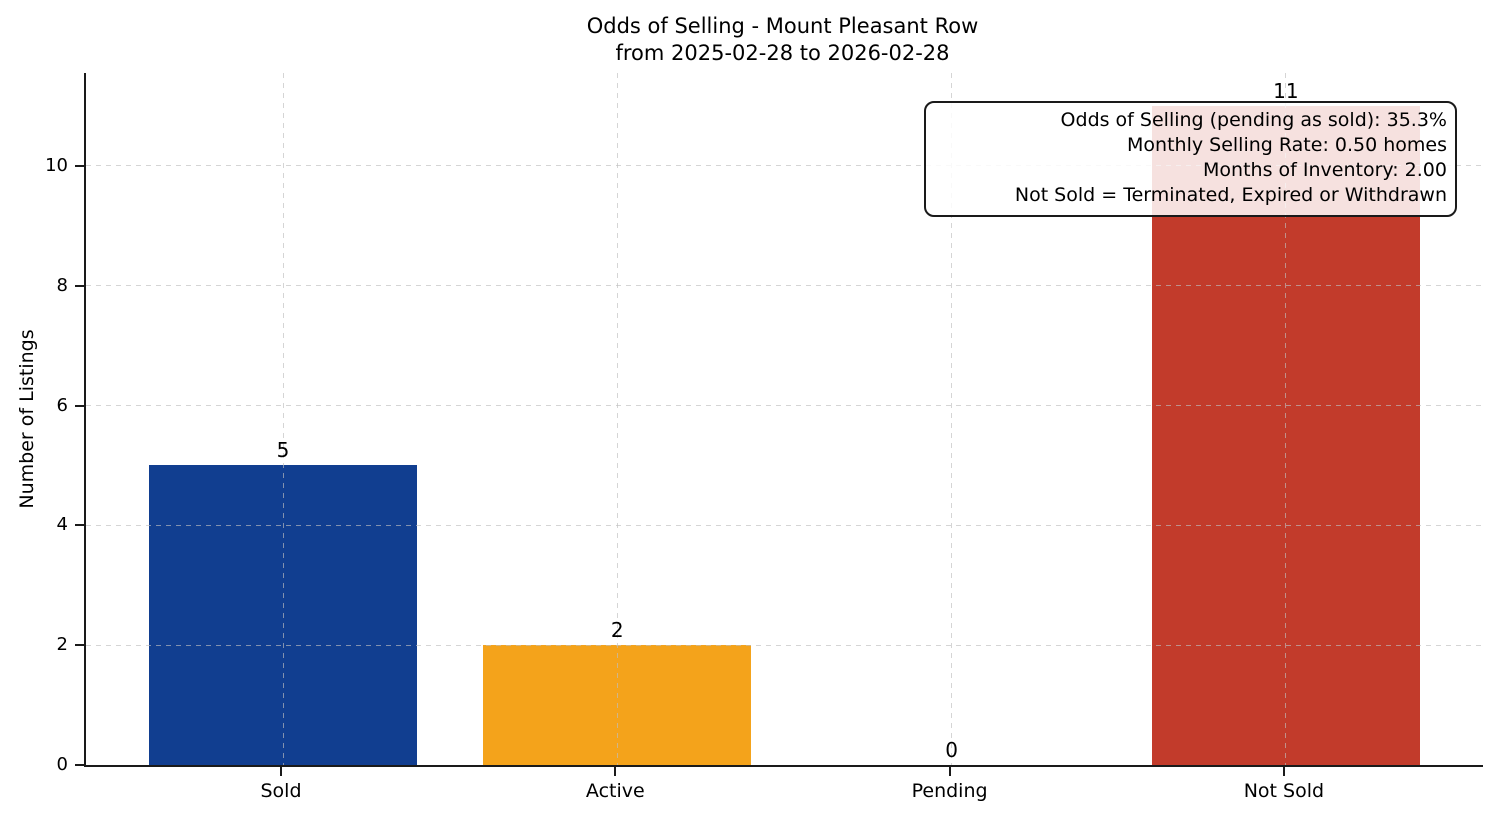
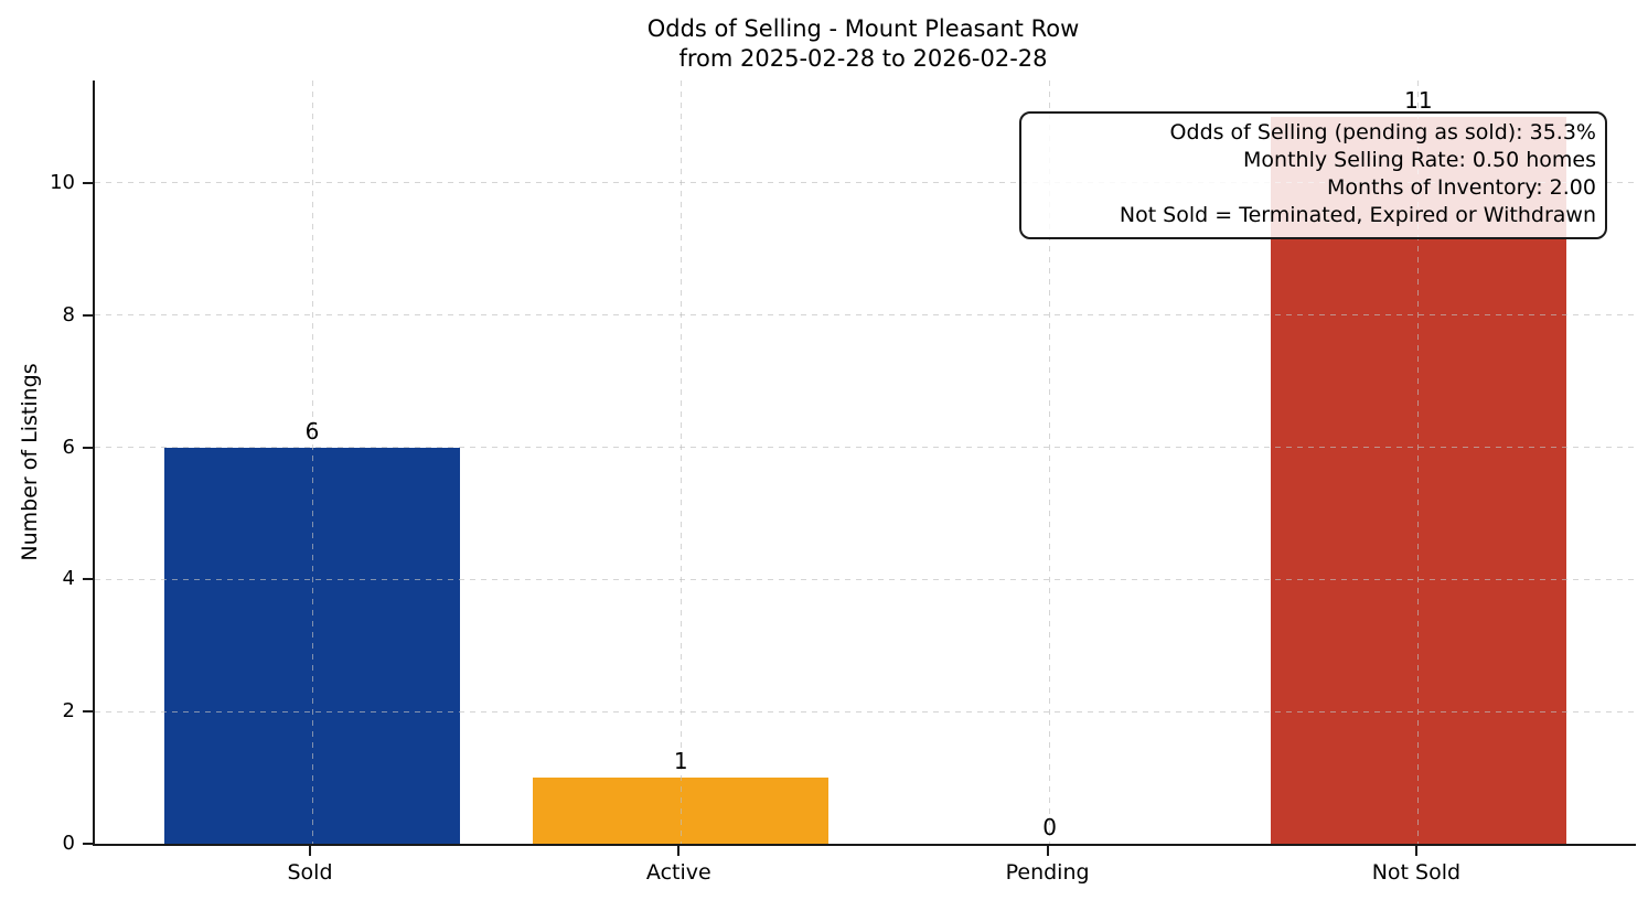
Sold: 5 -> 6
Active: 2 -> 1
